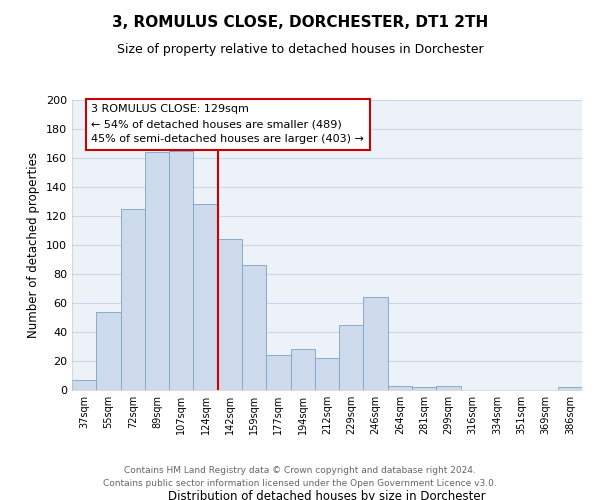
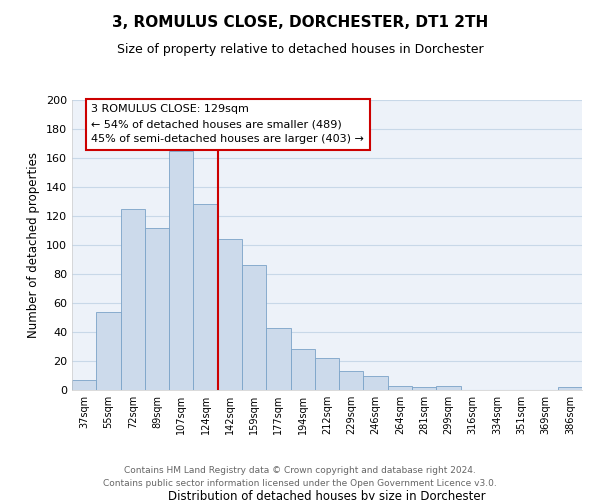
89sqm: 164 -> 112
177sqm: 24 -> 43
229sqm: 45 -> 13
246sqm: 64 -> 10
